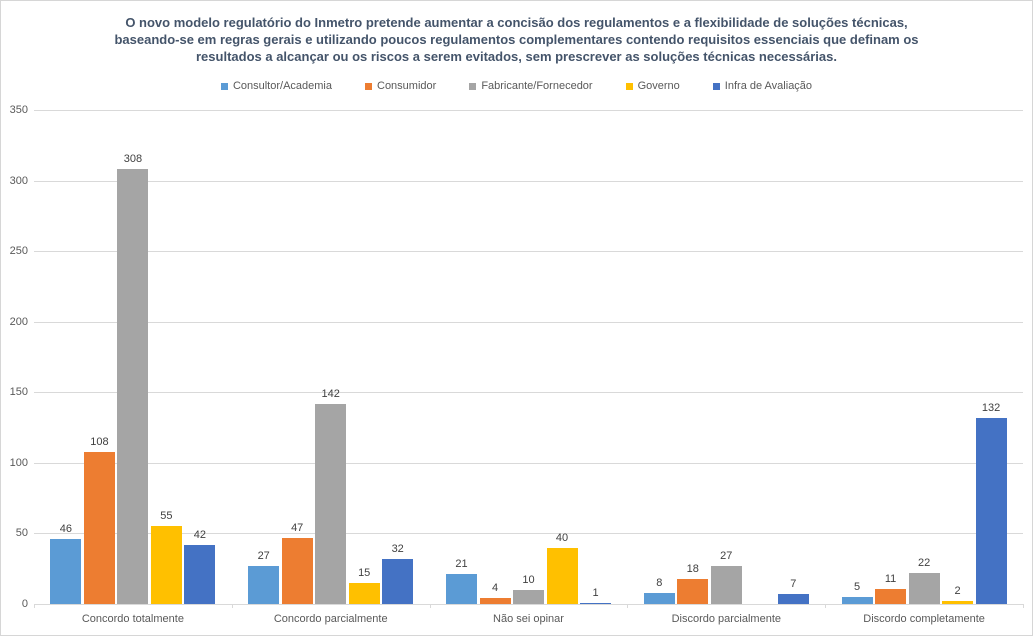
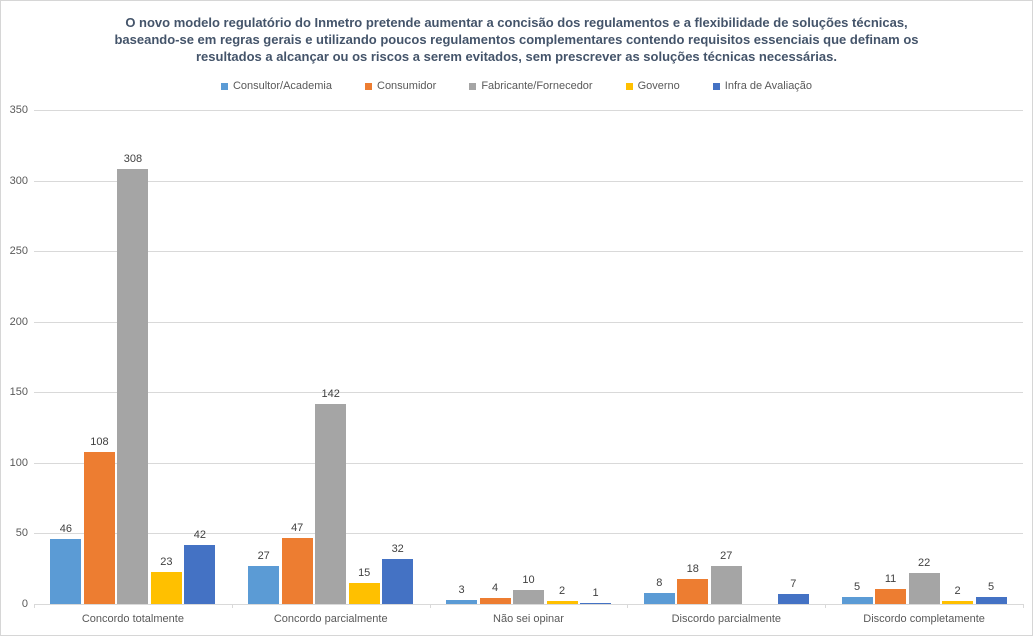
Governo/Concordo totalmente: 55 -> 23
Consultor/Academia/Não sei opinar: 21 -> 3
Governo/Não sei opinar: 40 -> 2
Infra de Avaliação/Discordo completamente: 132 -> 5
